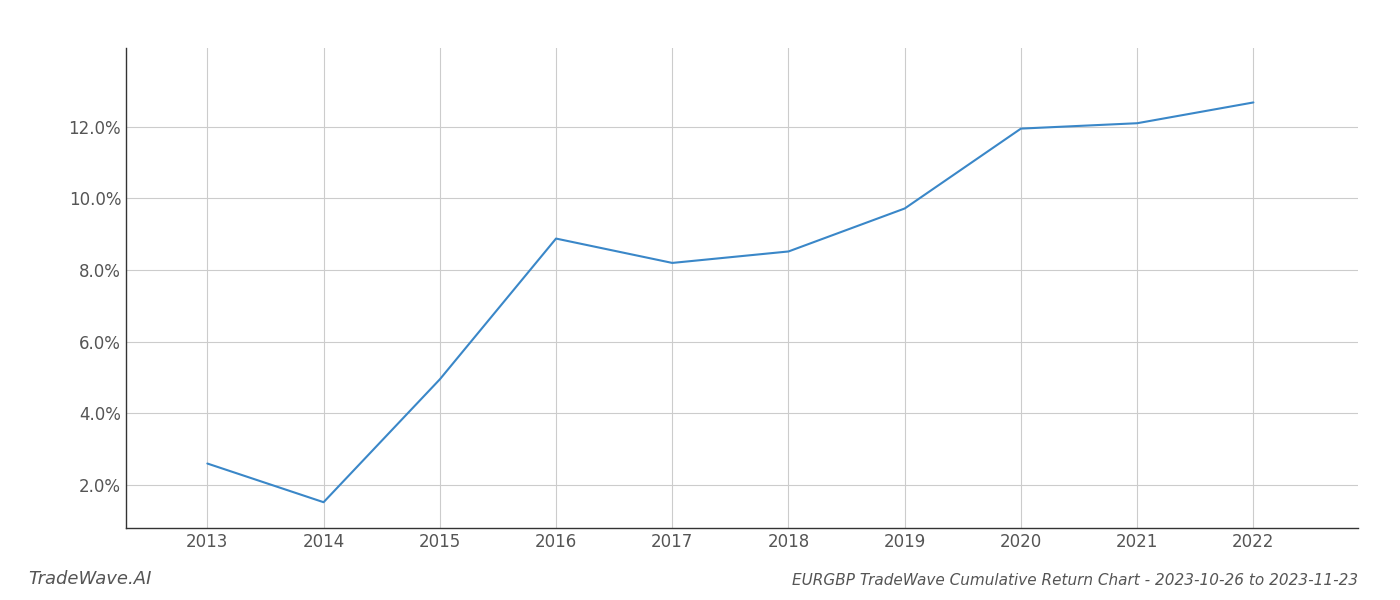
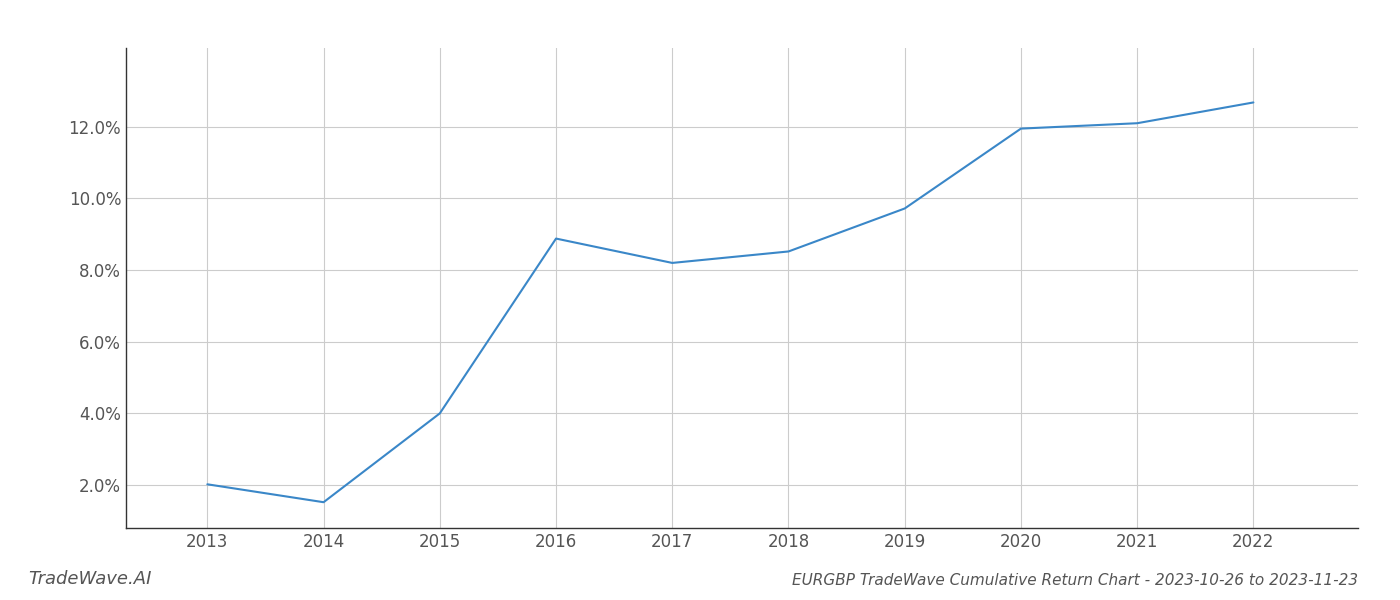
2013: 2.60% -> 2.02%
2015: 4.95% -> 4.00%
